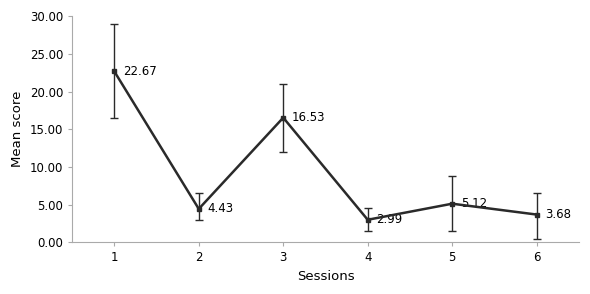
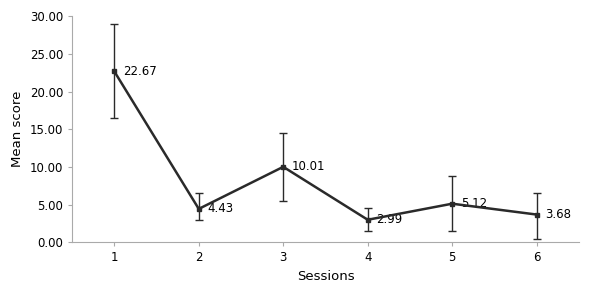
3: 16.53 -> 10.01
